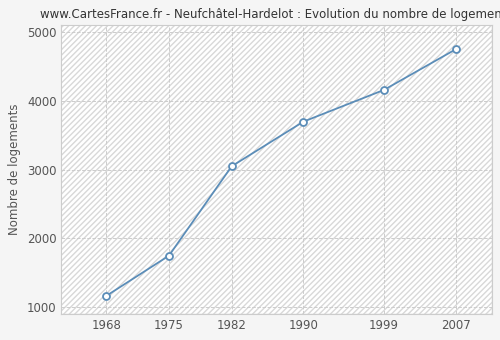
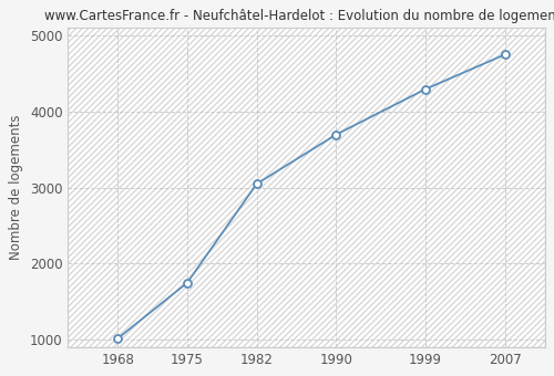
1968: 1160 -> 1010
1999: 4160 -> 4300
